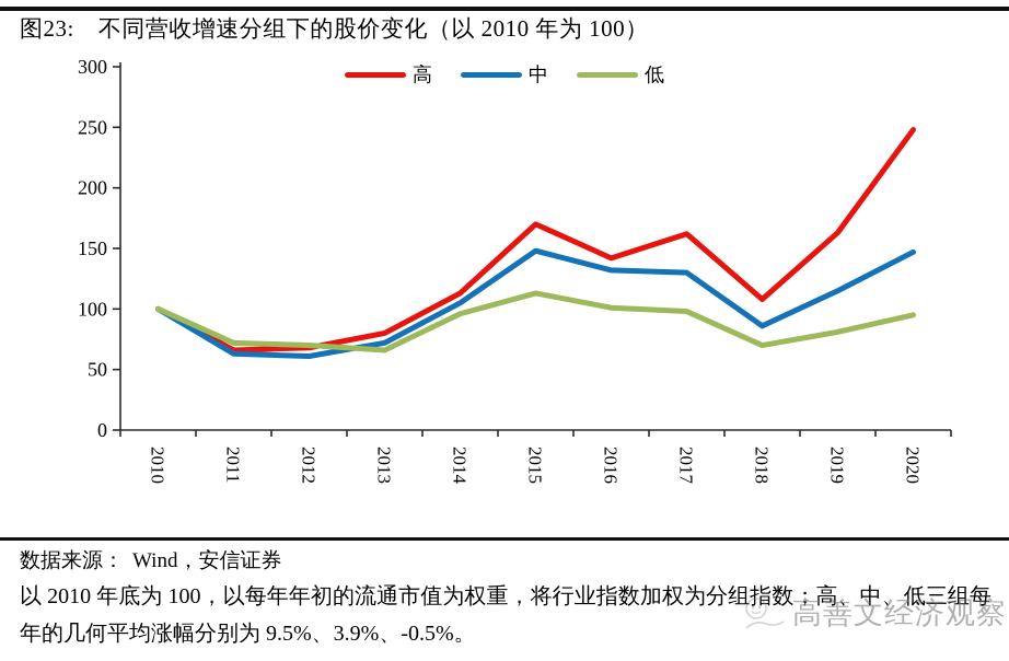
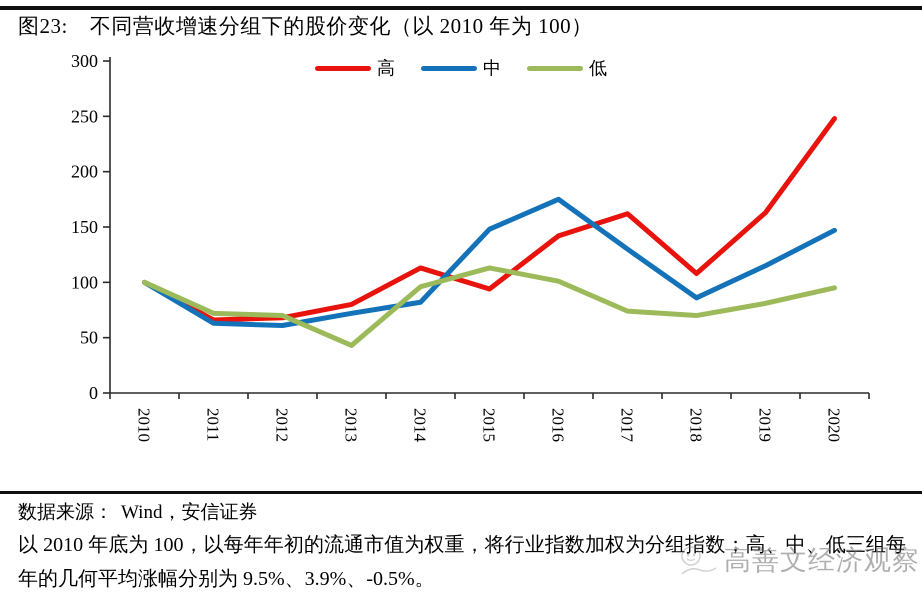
低/2013: 66 -> 43
中/2014: 105 -> 82
高/2015: 170 -> 94
中/2016: 132 -> 175
低/2017: 98 -> 74
